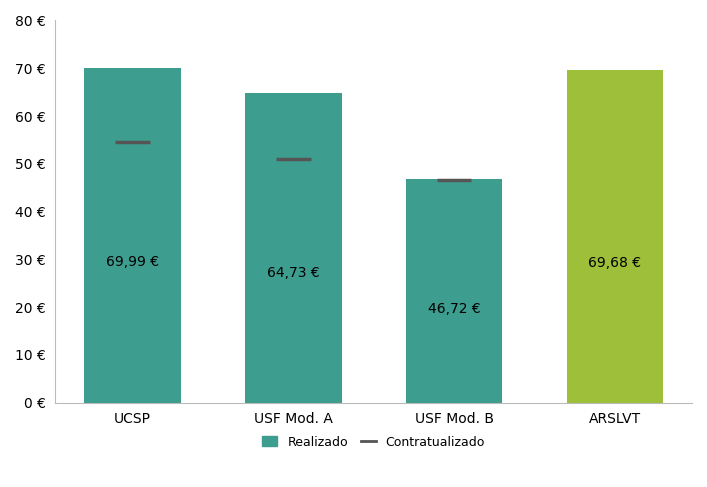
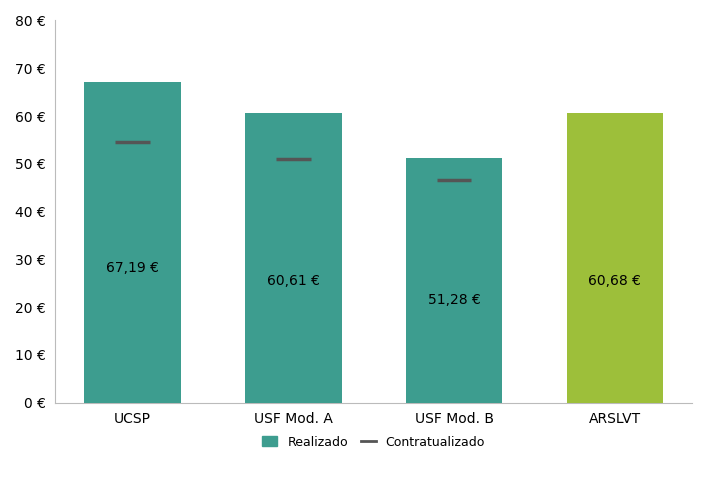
UCSP: 69,99 -> 67,19
USF Mod. A: 64,73 -> 60,61
USF Mod. B: 46,72 -> 51,28
ARSLVT: 69,68 -> 60,68
